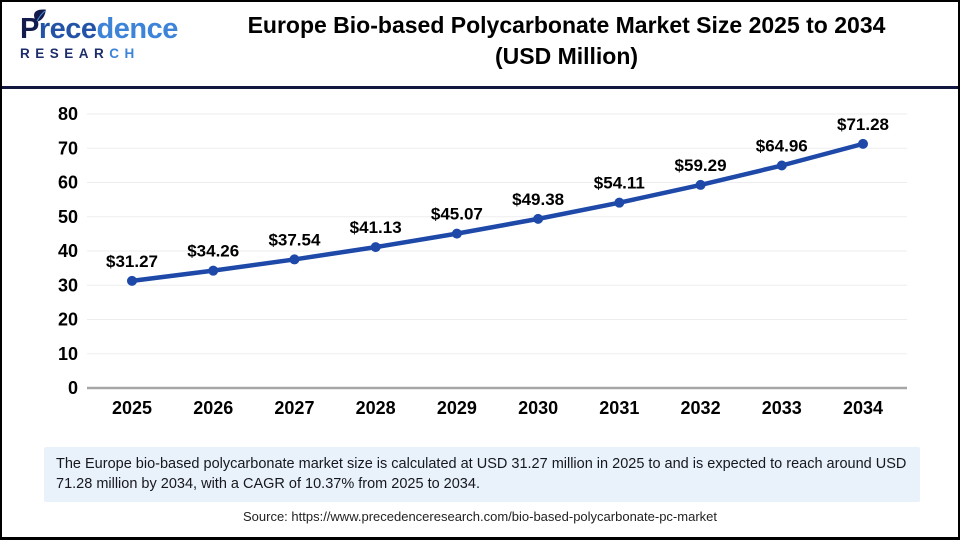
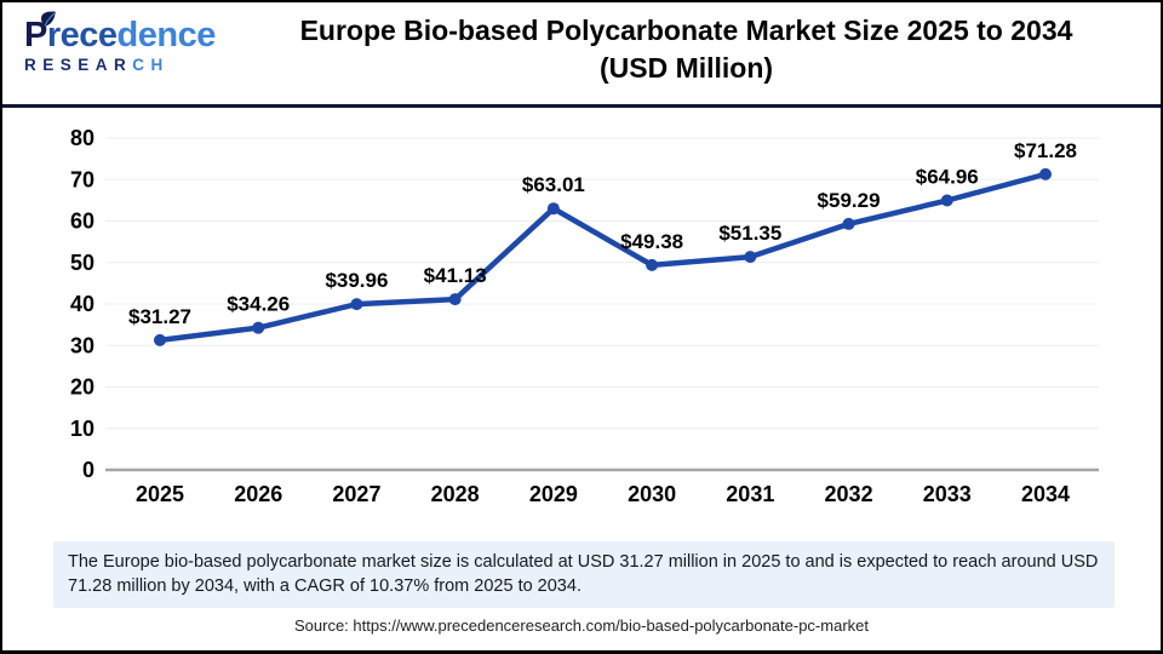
2027: $37.54 -> $39.96
2029: $45.07 -> $63.01
2031: $54.11 -> $51.35
